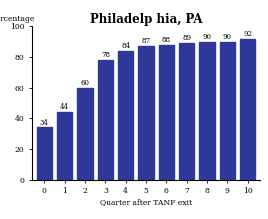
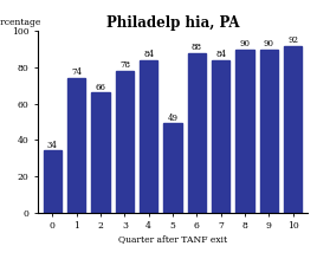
1: 44 -> 74
2: 60 -> 66
5: 87 -> 49
7: 89 -> 84
